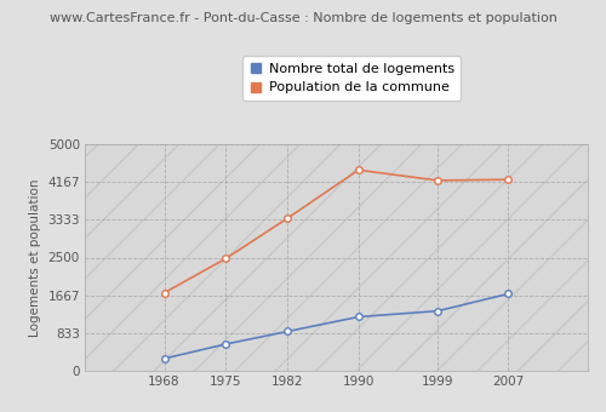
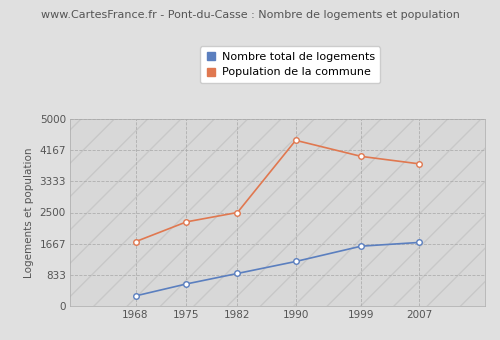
Population de la commune/1975: 2480 -> 2250
Population de la commune/1982: 3370 -> 2500
Nombre total de logements/1999: 1320 -> 1600
Population de la commune/1999: 4200 -> 4000
Population de la commune/2007: 4220 -> 3800
